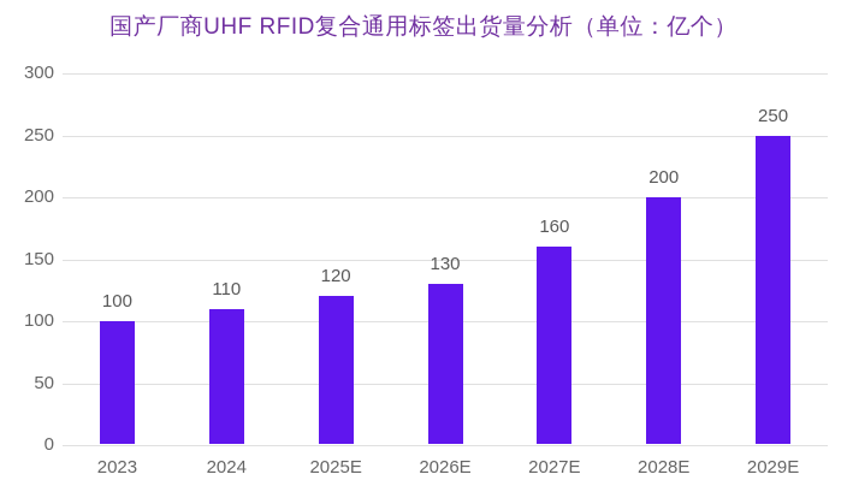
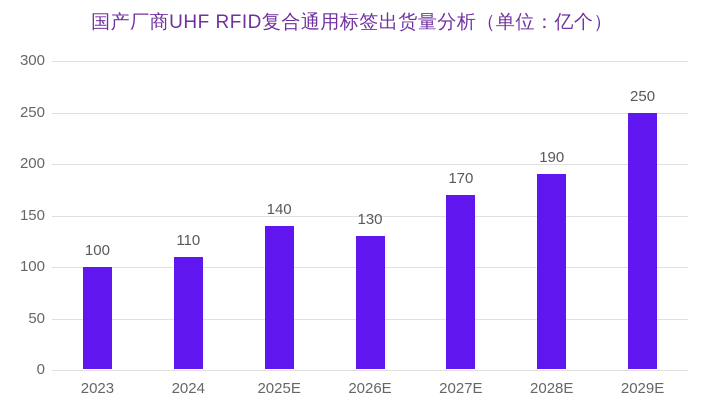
2025E: 120 -> 140
2027E: 160 -> 170
2028E: 200 -> 190
